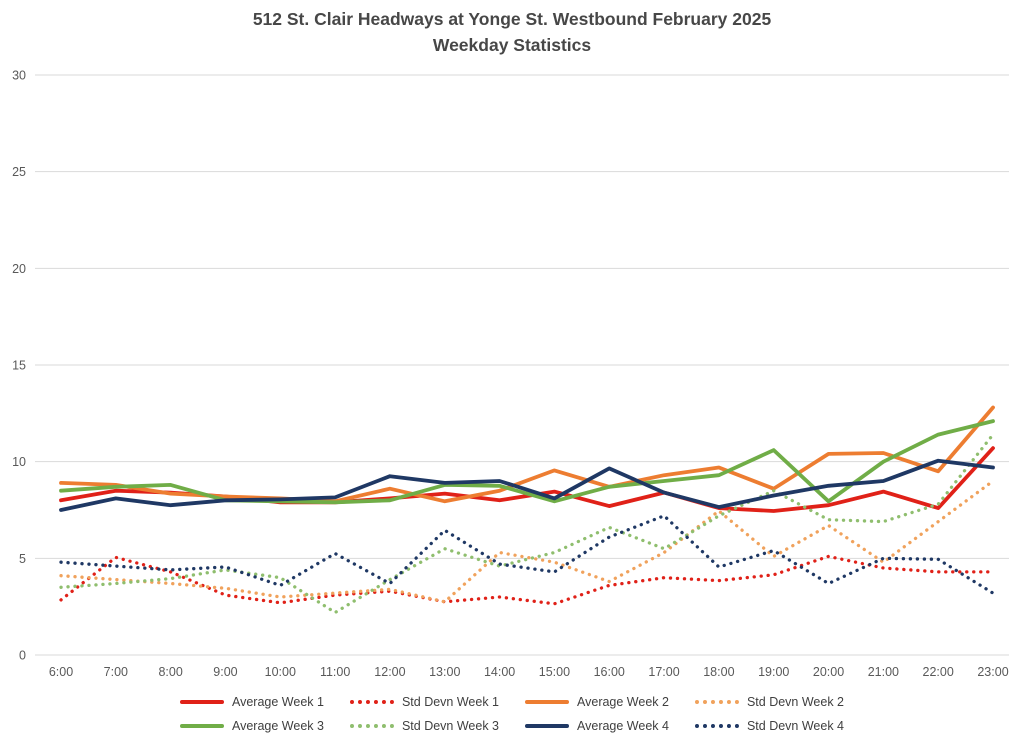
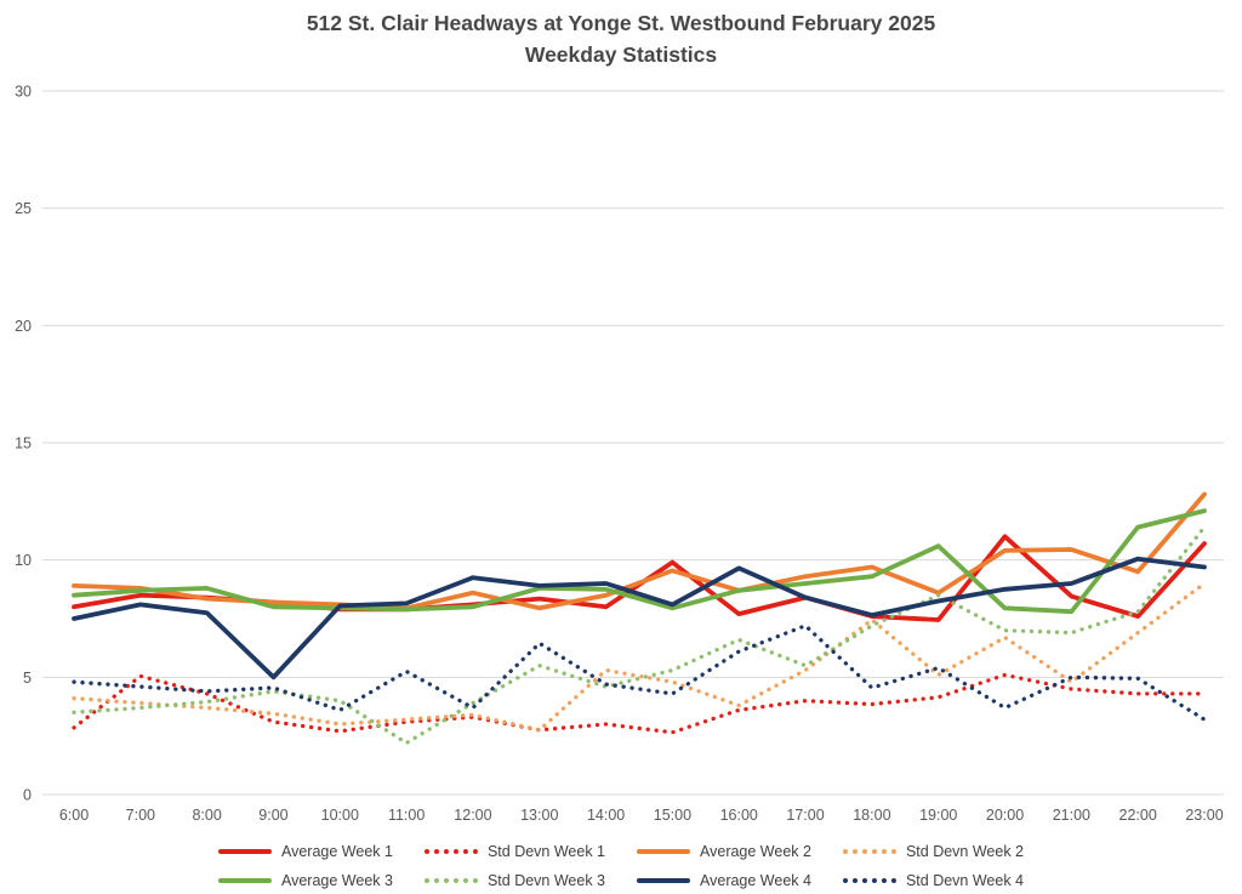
Average Week 4/9:00: 8.0 -> 5.0
Average Week 1/15:00: 8.4 -> 9.9
Average Week 1/20:00: 7.8 -> 11.0
Average Week 3/21:00: 10.0 -> 7.8
